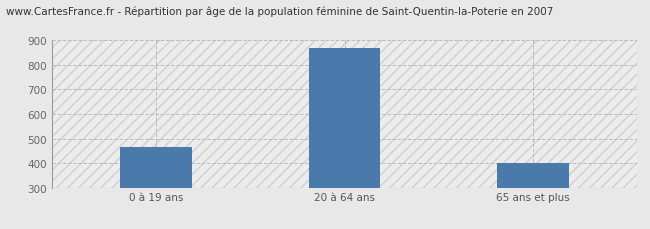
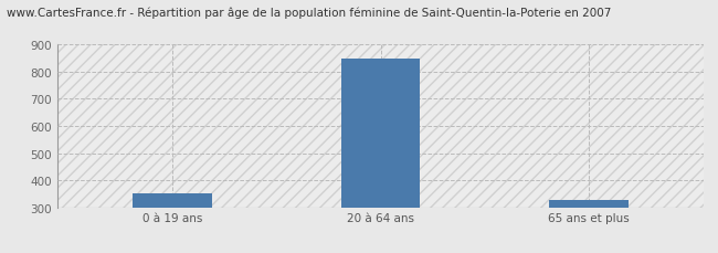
0 à 19 ans: 465 -> 352
20 à 64 ans: 870 -> 848
65 ans et plus: 400 -> 328
